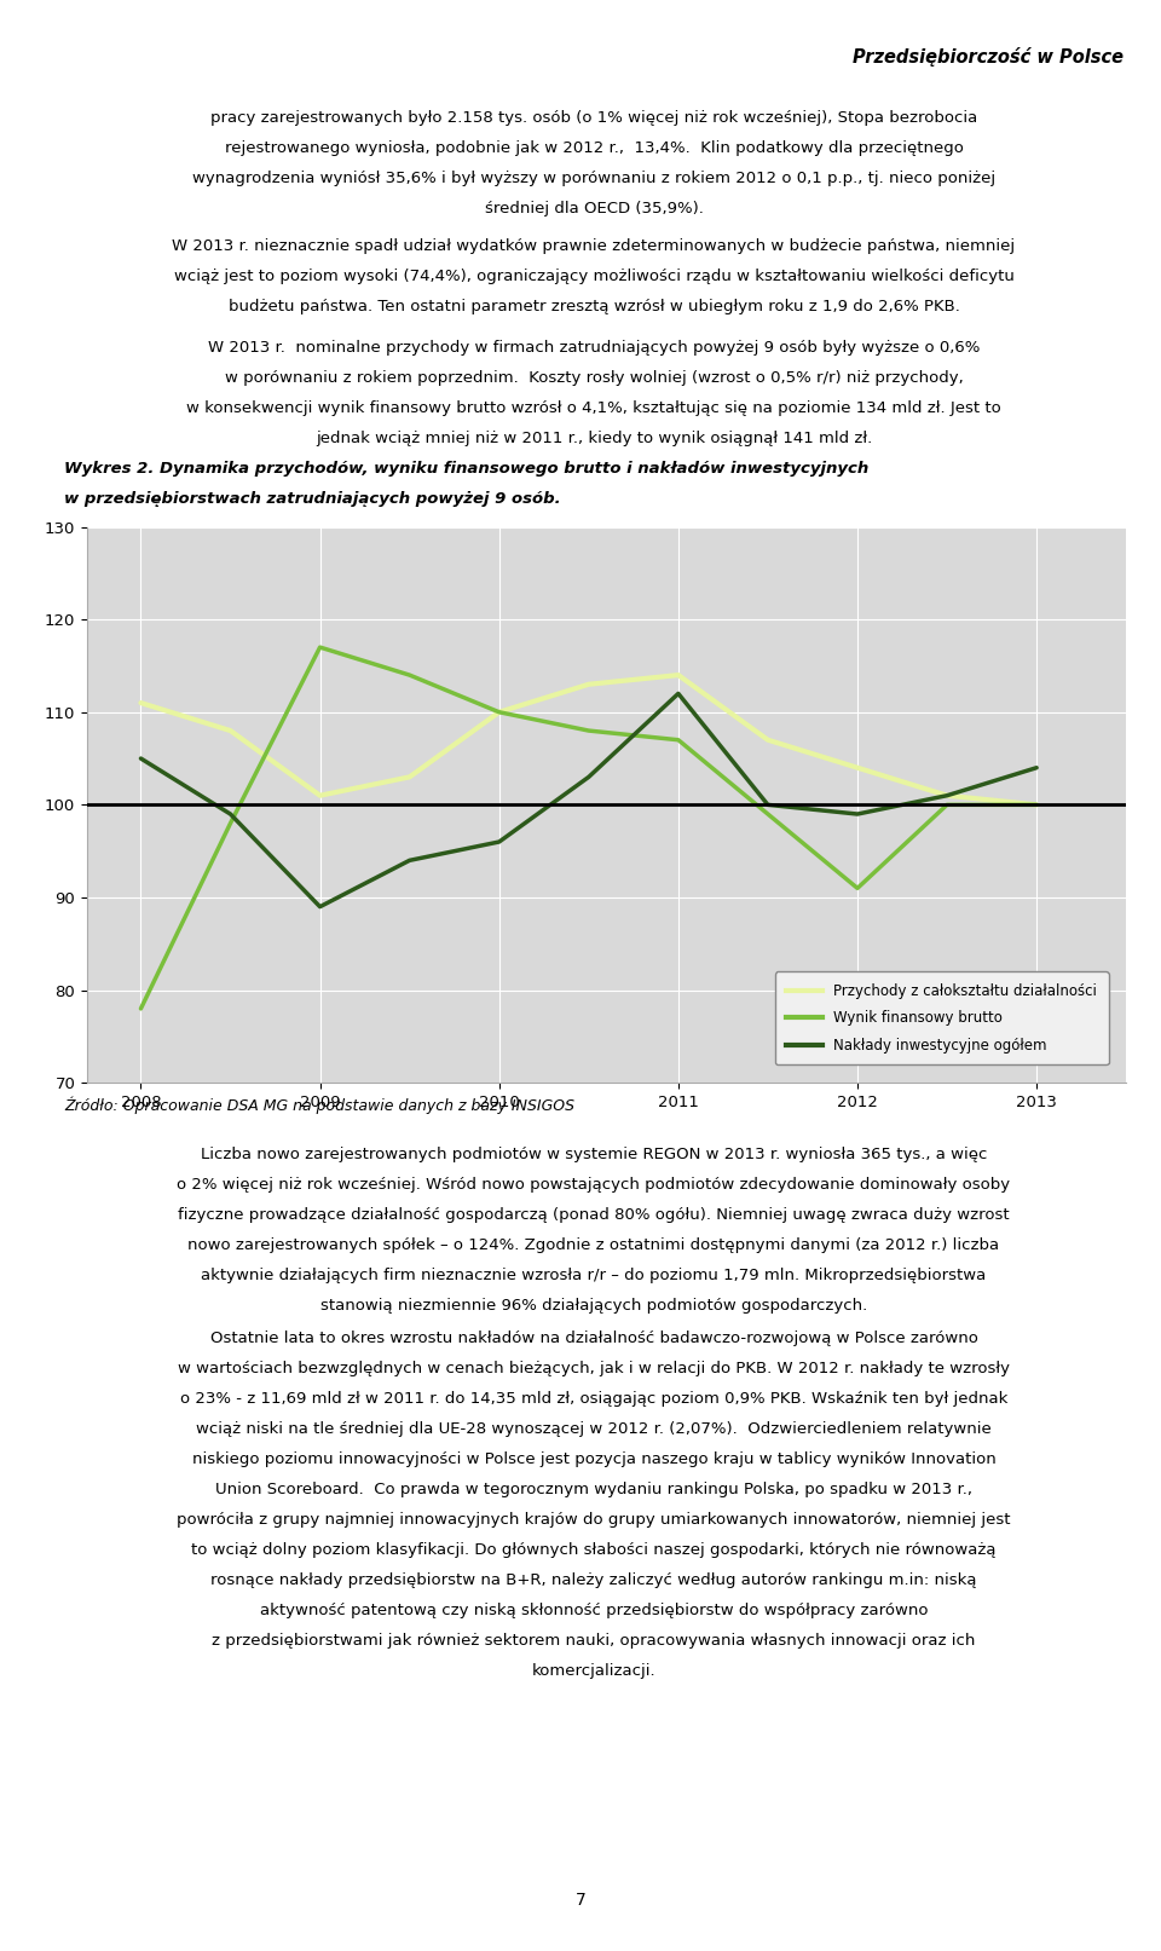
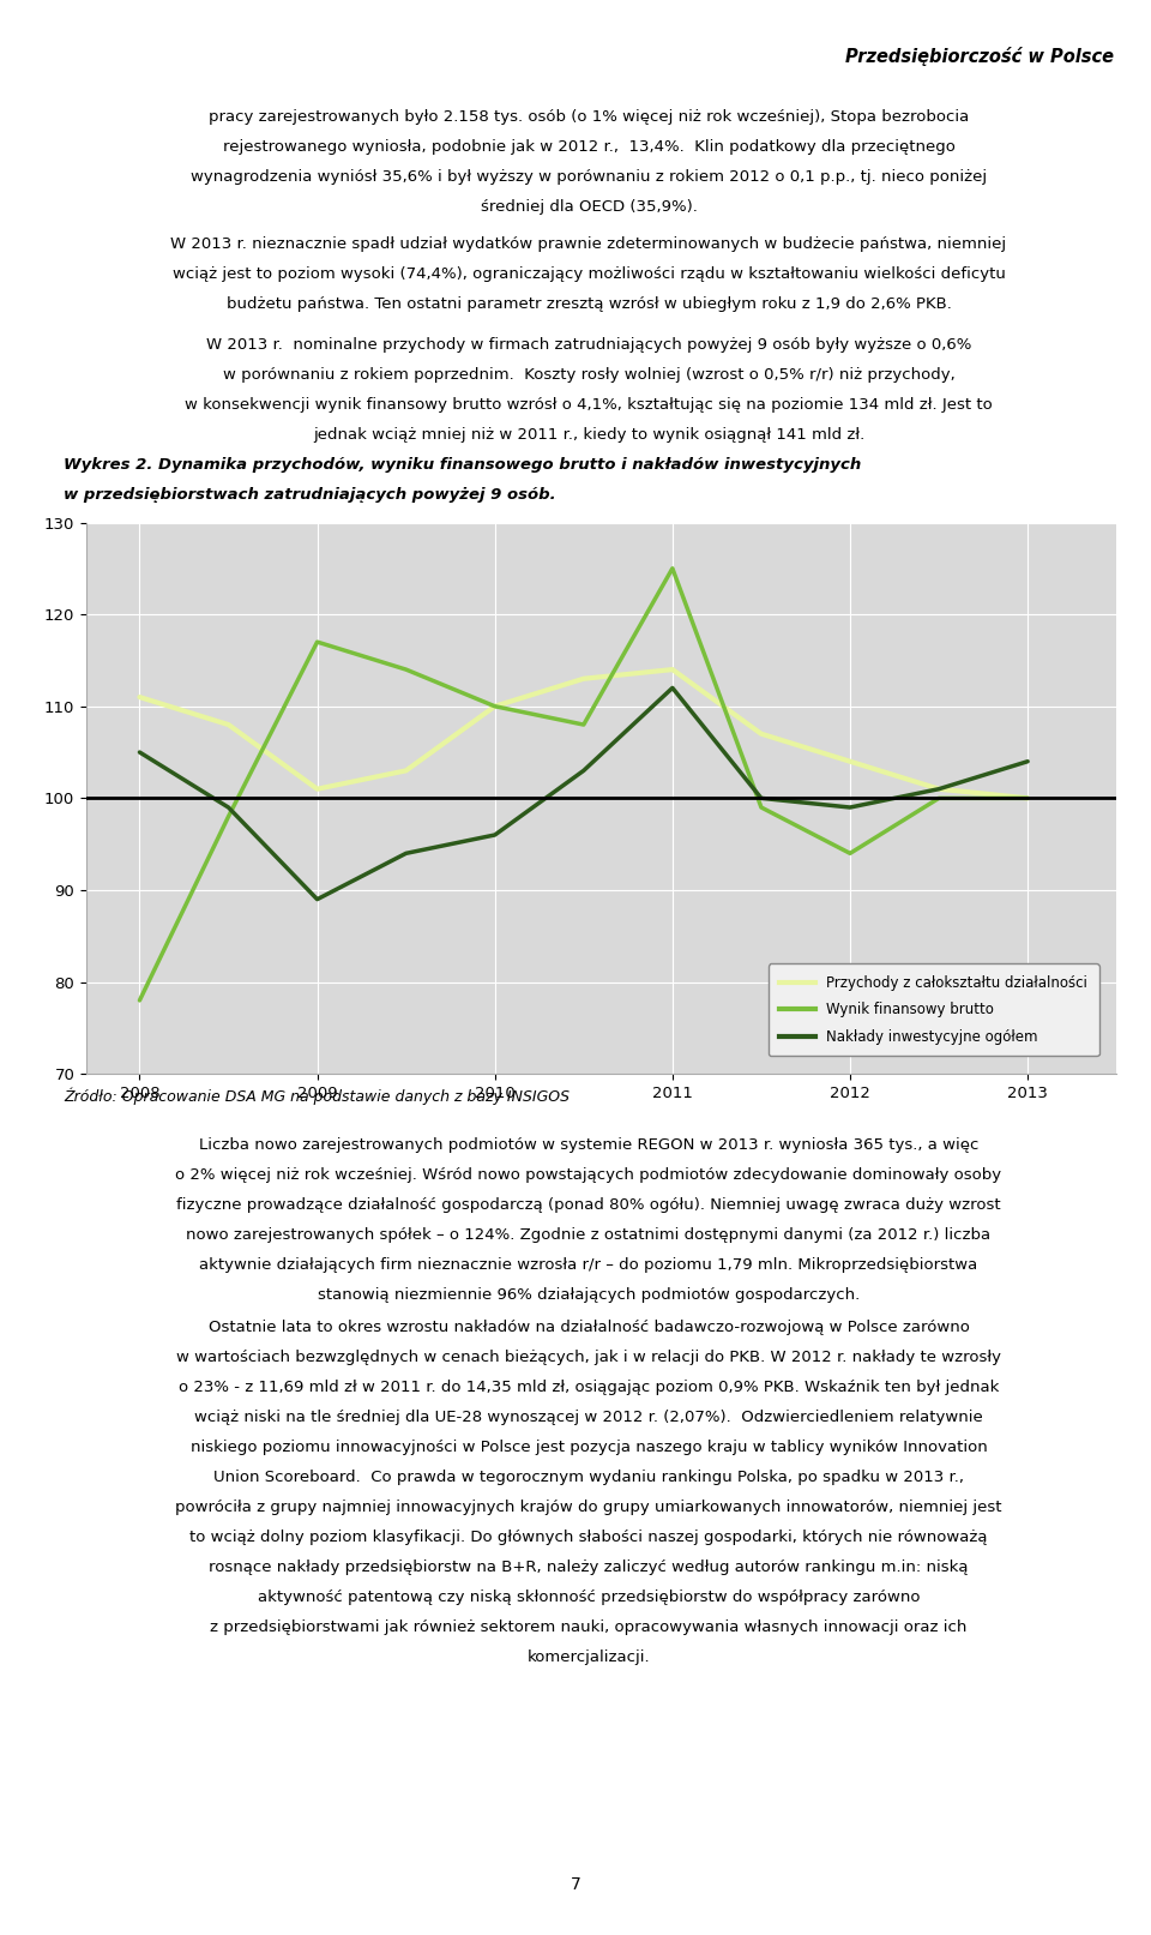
Wynik finansowy brutto/2011: 107 -> 125
Wynik finansowy brutto/2012: 91 -> 94
